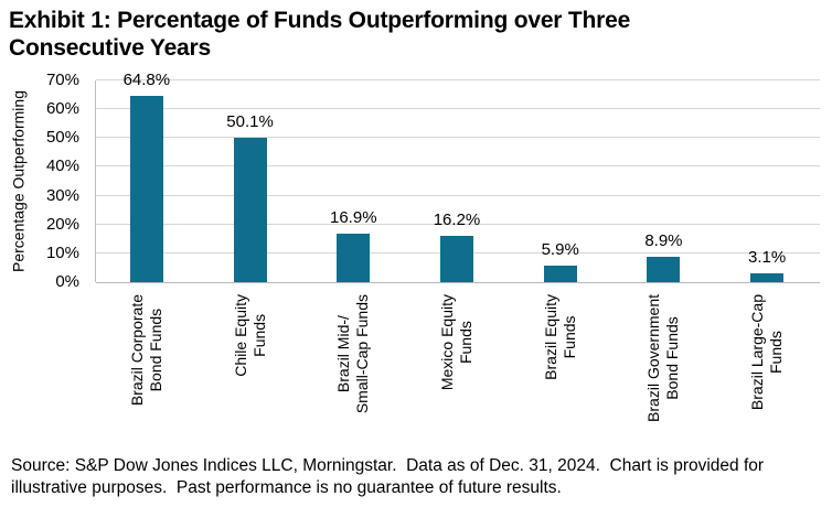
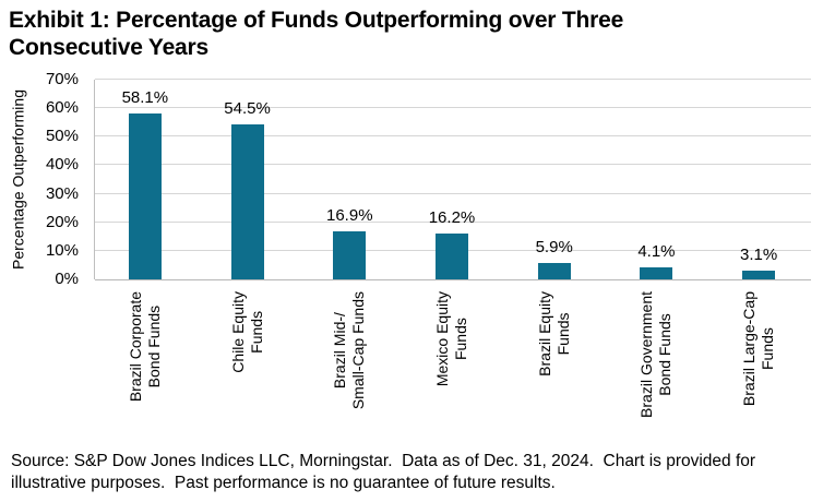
Brazil Corporate Bond Funds: 64.8% -> 58.1%
Chile Equity Funds: 50.1% -> 54.5%
Brazil Government Bond Funds: 8.9% -> 4.1%
